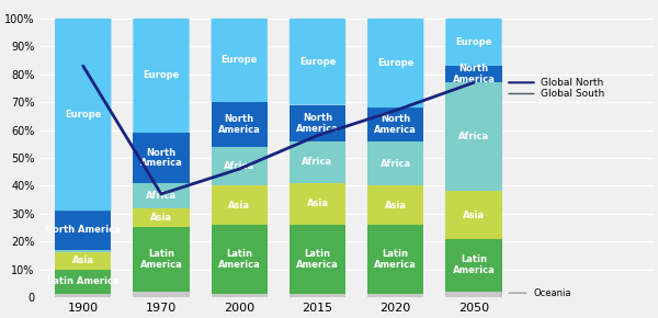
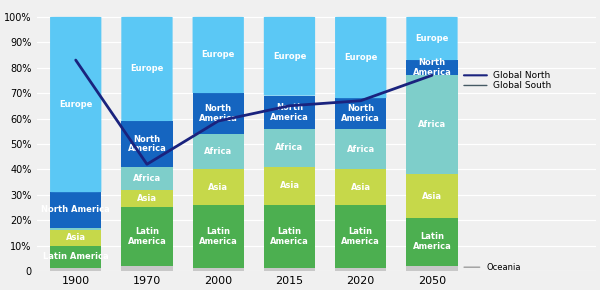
1970: 37% -> 42%
2000: 46% -> 59%
2015: 58% -> 65%
